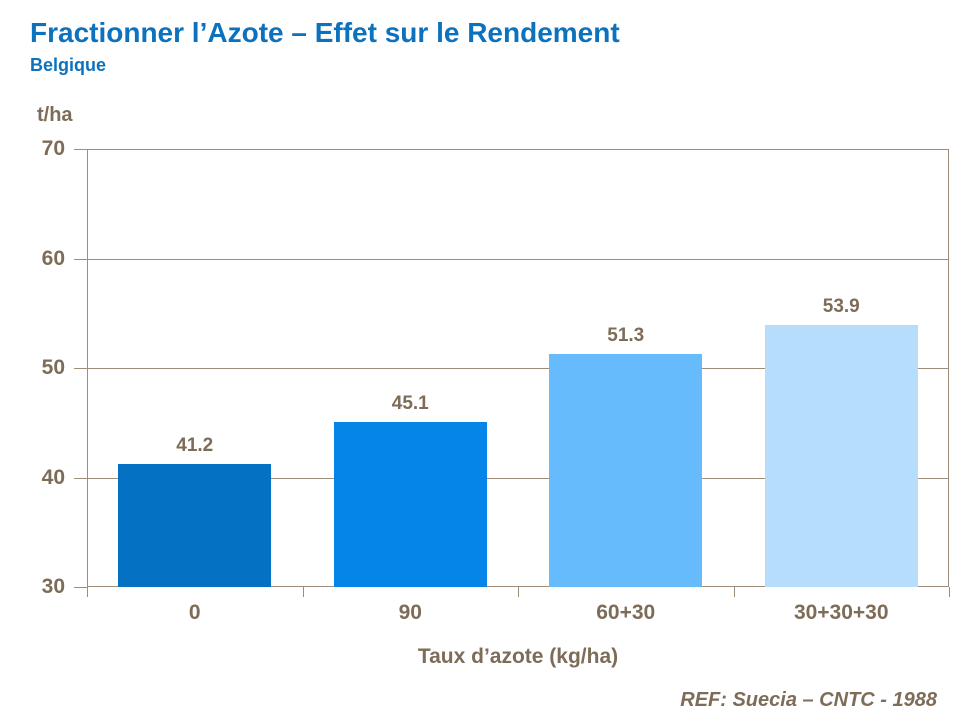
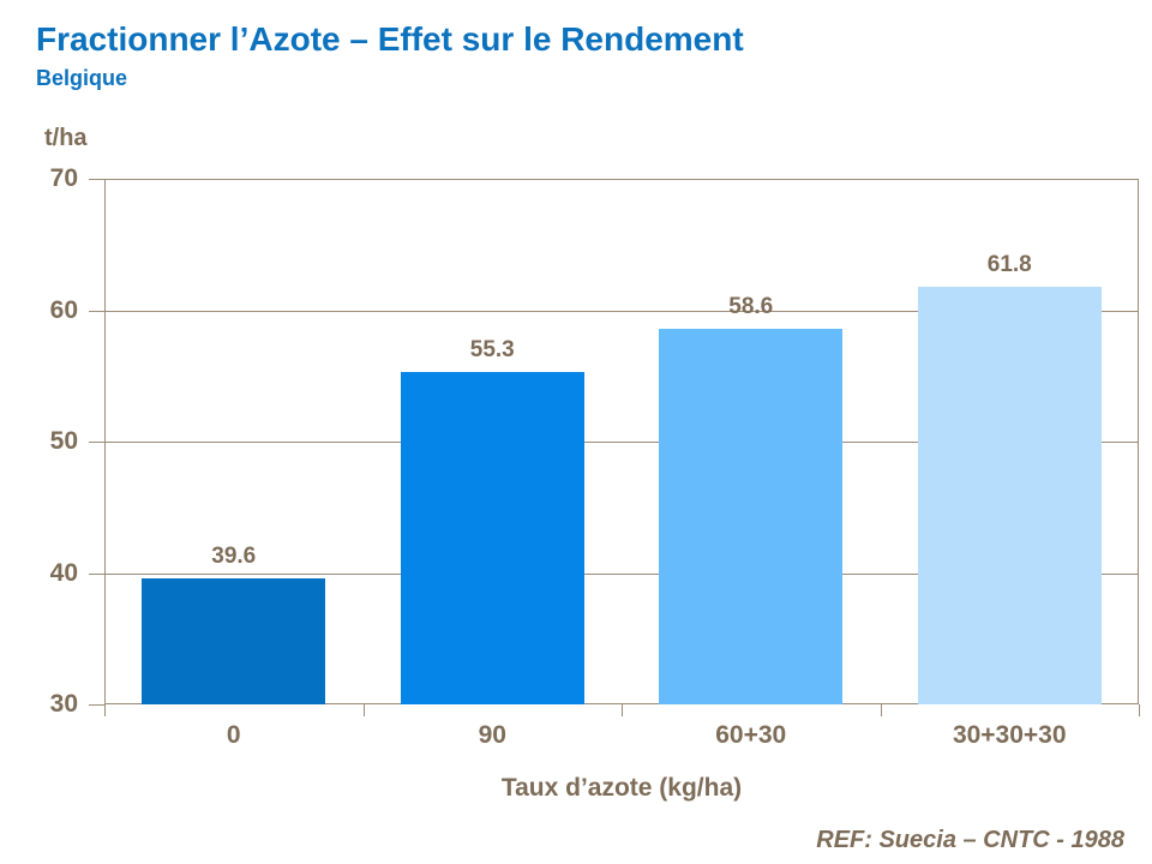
0: 41.2 -> 39.6
90: 45.1 -> 55.3
60+30: 51.3 -> 58.6
30+30+30: 53.9 -> 61.8
